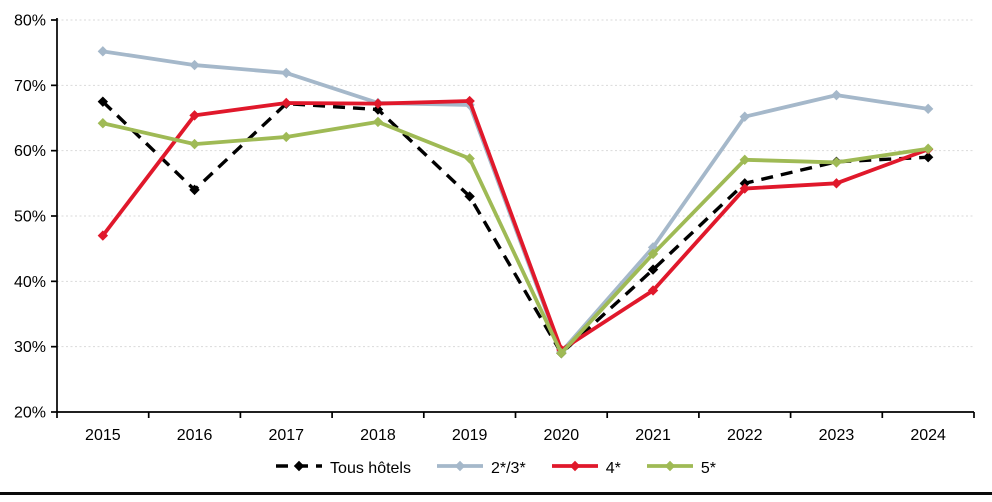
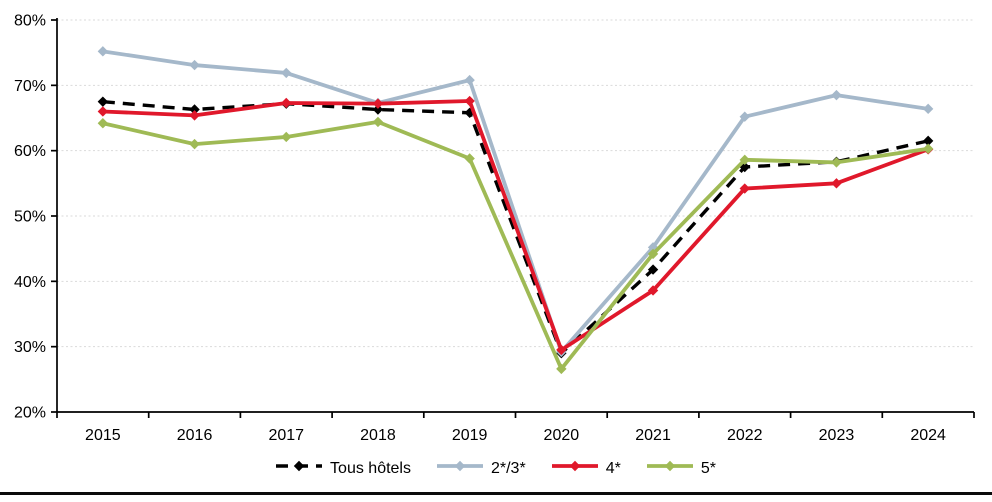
4*/2015: 47% -> 66%
Tous hôtels/2016: 54% -> 66%
Tous hôtels/2019: 53% -> 66%
2*/3*/2019: 67% -> 71%
5*/2020: 29% -> 27%
Tous hôtels/2022: 55% -> 58%
Tous hôtels/2024: 59% -> 62%
